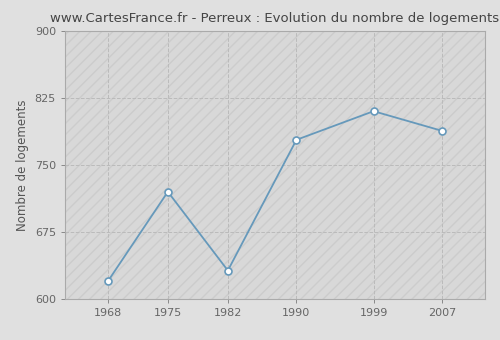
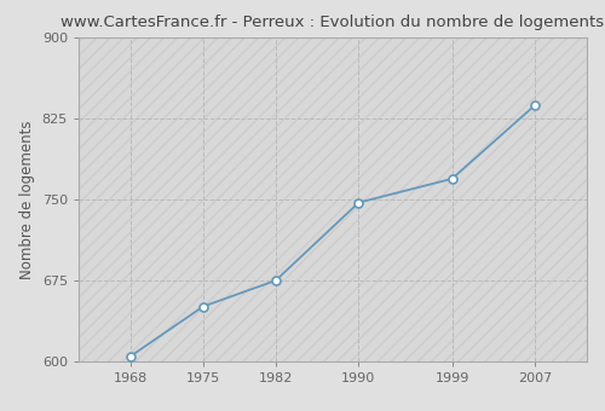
1968: 620 -> 605
1975: 720 -> 651
1982: 632 -> 675
1990: 778 -> 747
1999: 810 -> 769
2007: 788 -> 837
